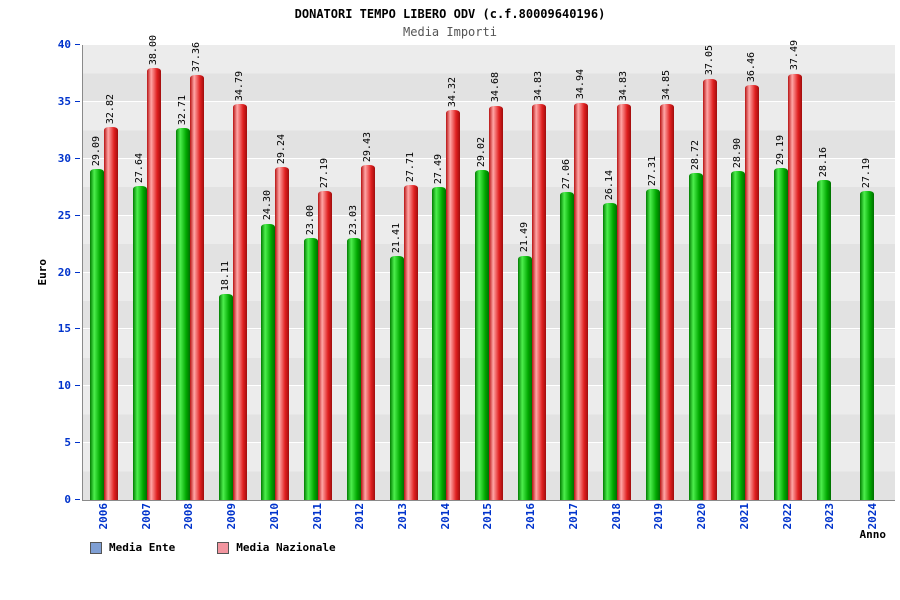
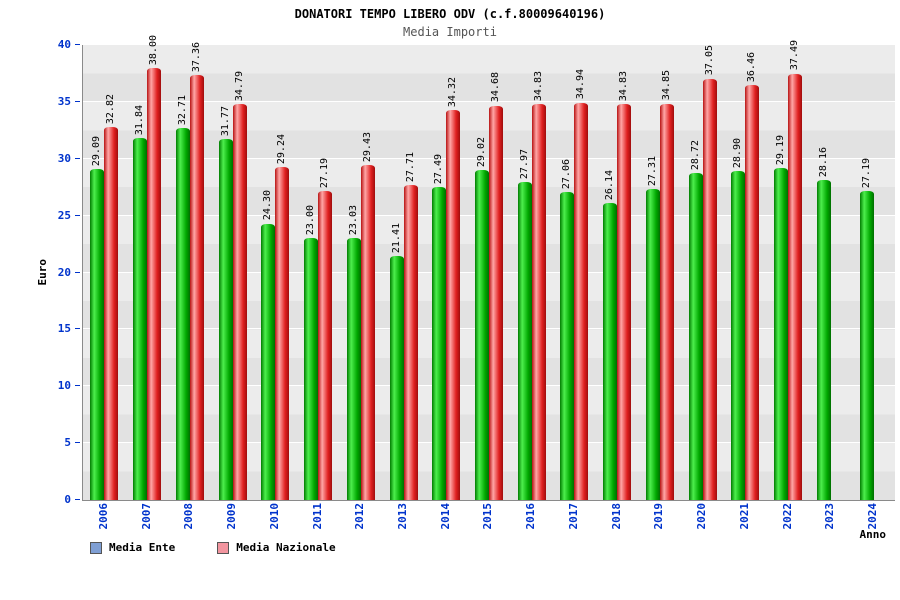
Media Ente/2007: 27.64 -> 31.84
Media Ente/2009: 18.11 -> 31.77
Media Ente/2016: 21.49 -> 27.97
